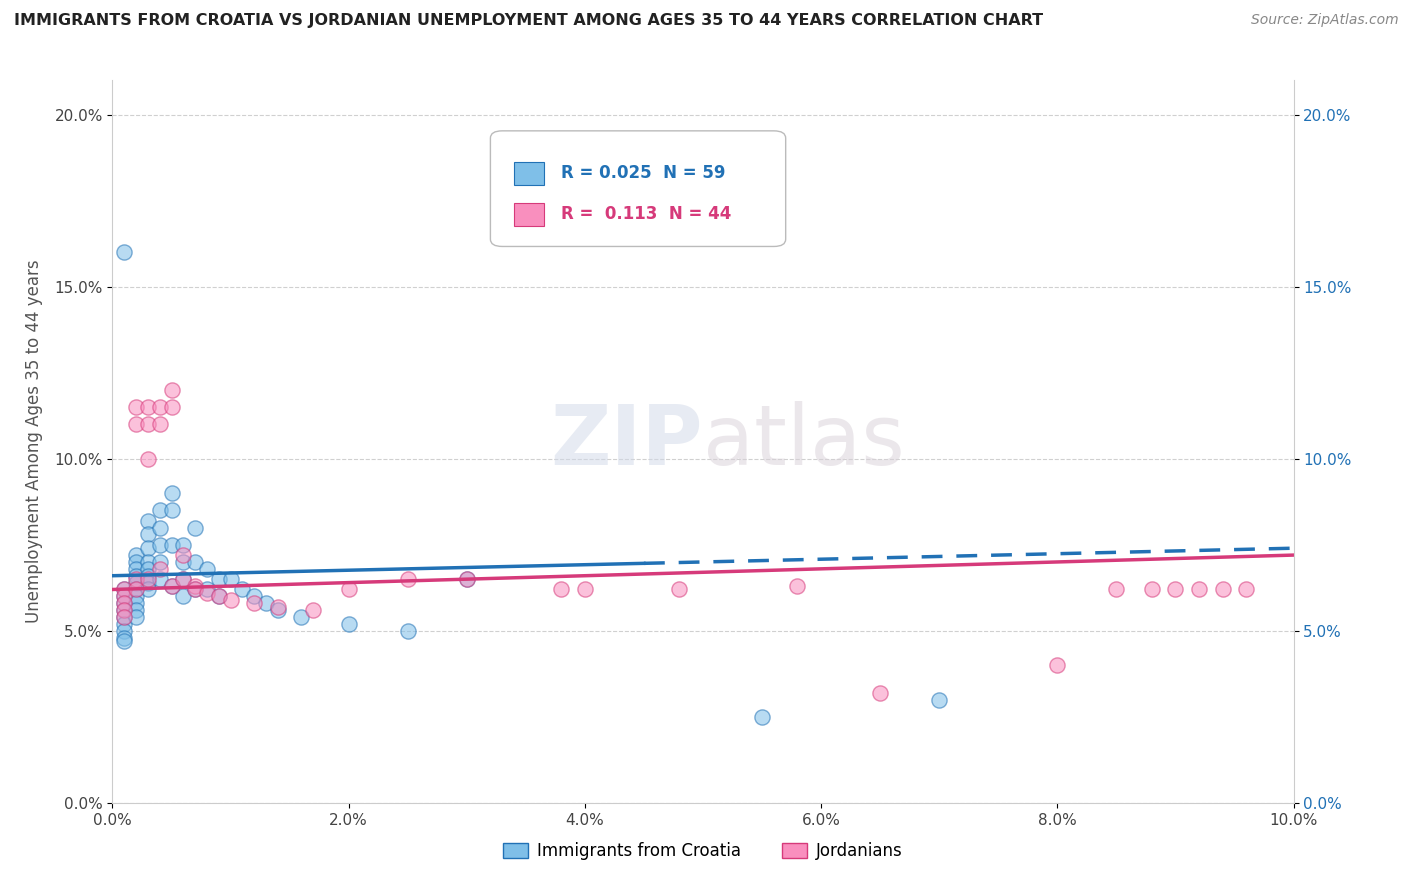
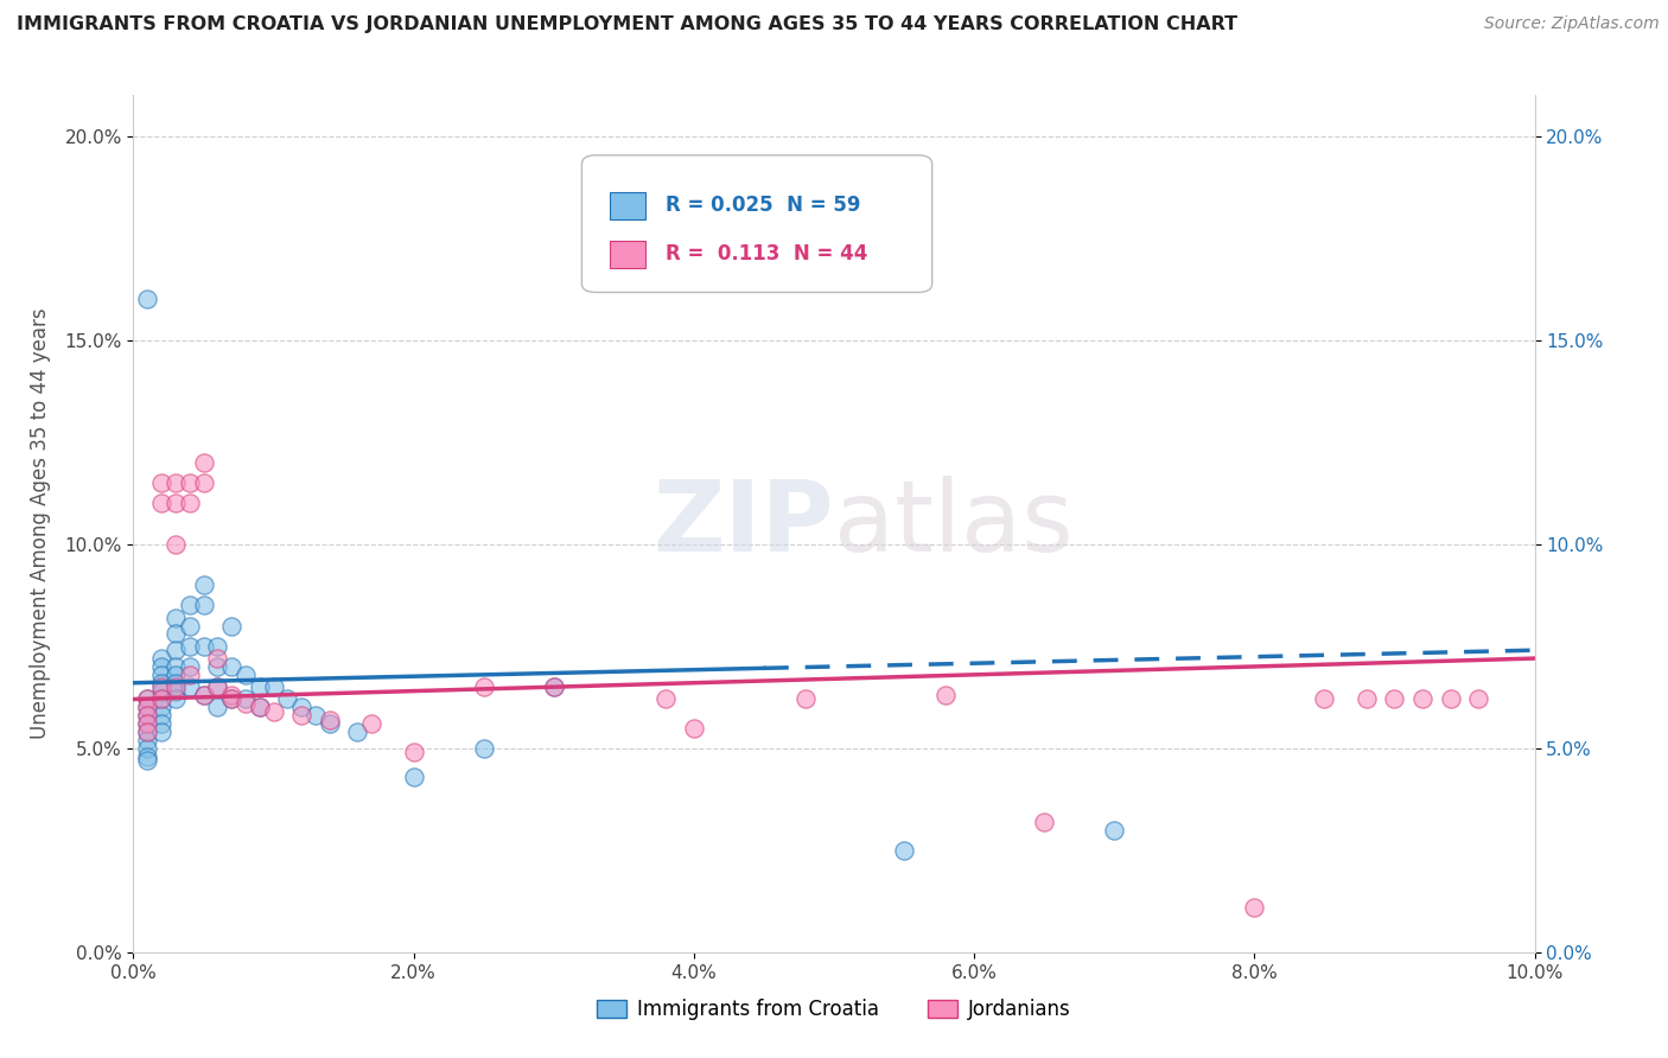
Immigrants from Croatia/2.0%: 5.2% -> 4.3%
Jordanians/2.0%: 6.2% -> 4.9%
Jordanians/4.0%: 6.2% -> 5.5%
Jordanians/8.0%: 4.0% -> 1.1%
